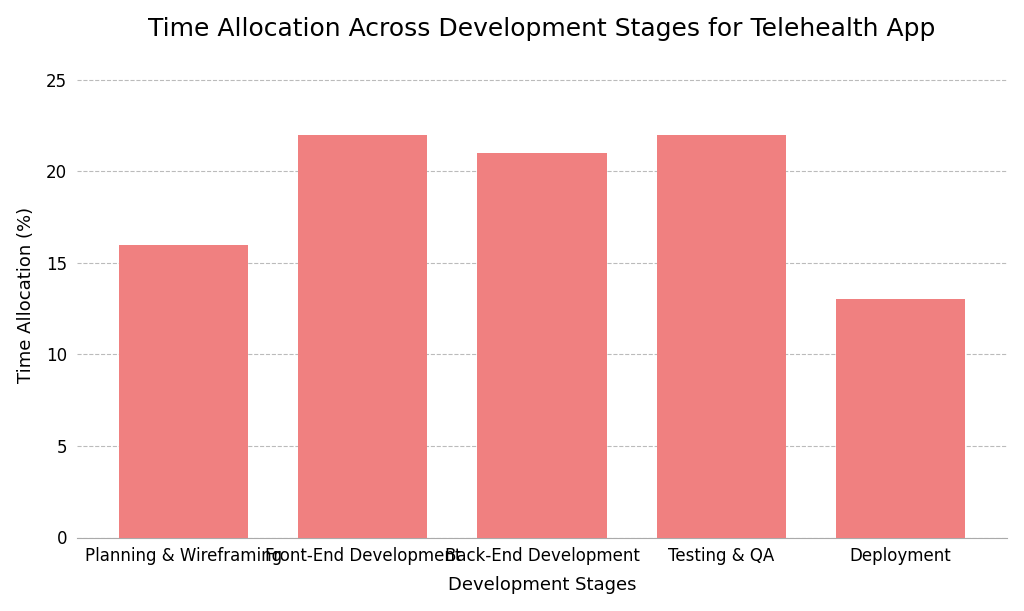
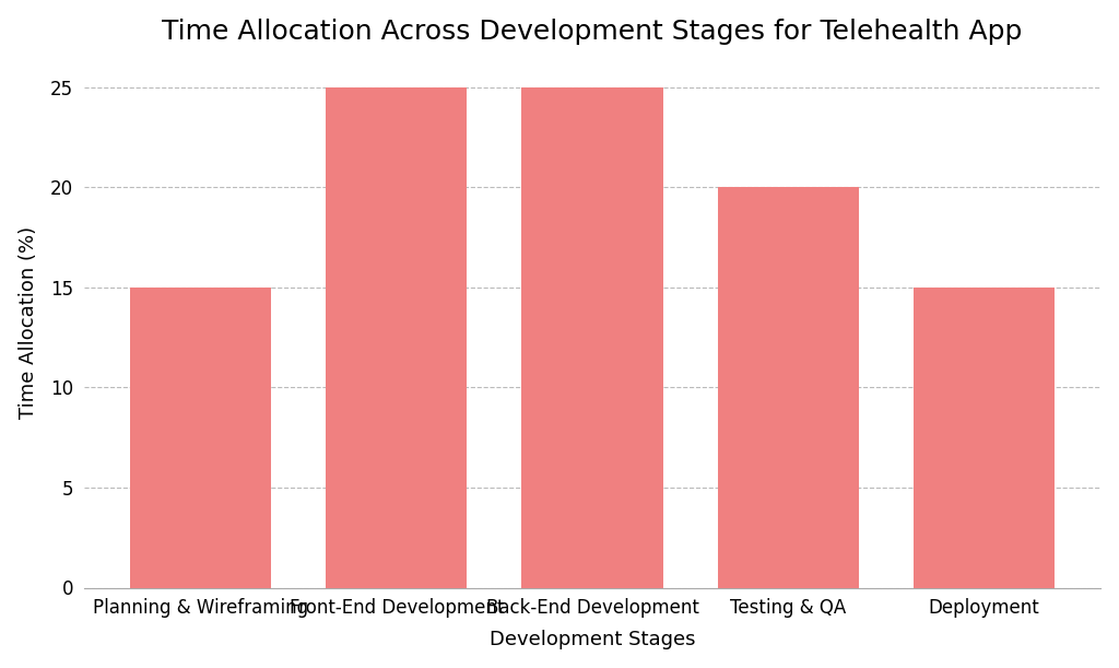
Planning & Wireframing: 16 -> 15
Front-End Development: 22 -> 25
Back-End Development: 21 -> 25
Testing & QA: 22 -> 20
Deployment: 13 -> 15
